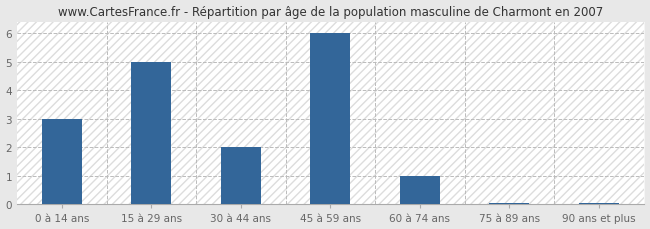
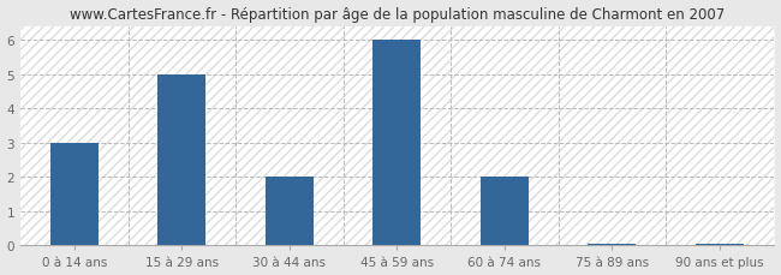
60 à 74 ans: 1.00 -> 2.00
